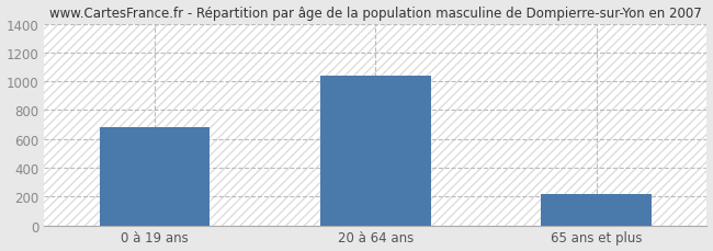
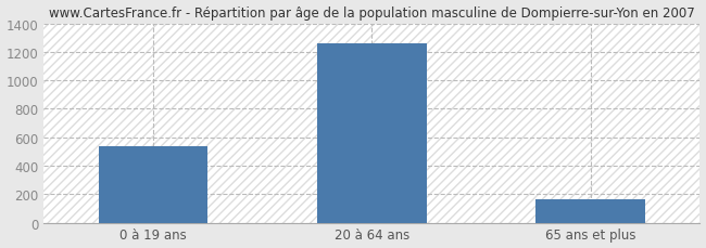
0 à 19 ans: 680 -> 540
20 à 64 ans: 1040 -> 1260
65 ans et plus: 220 -> 160
